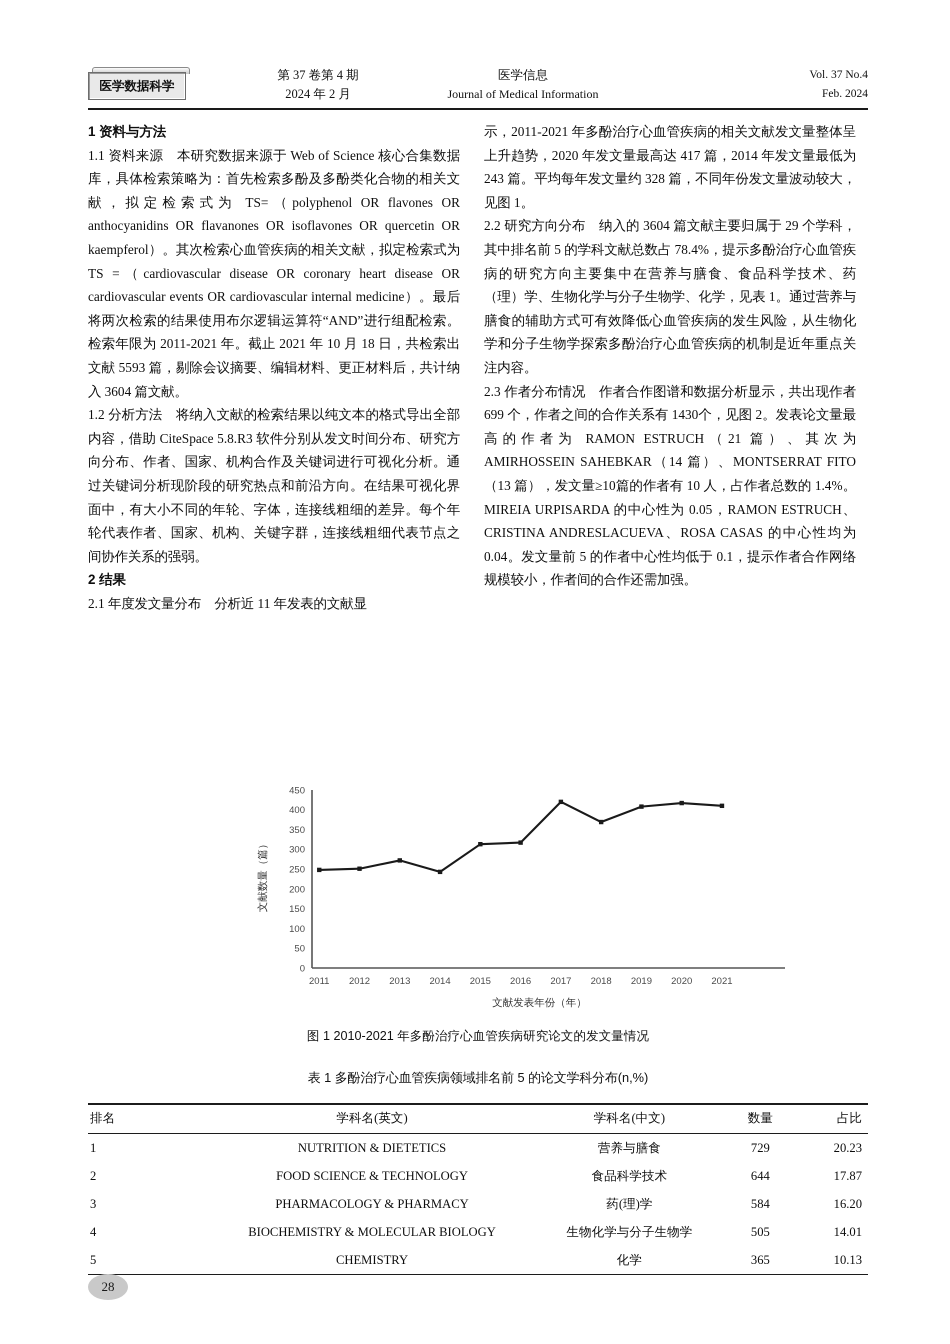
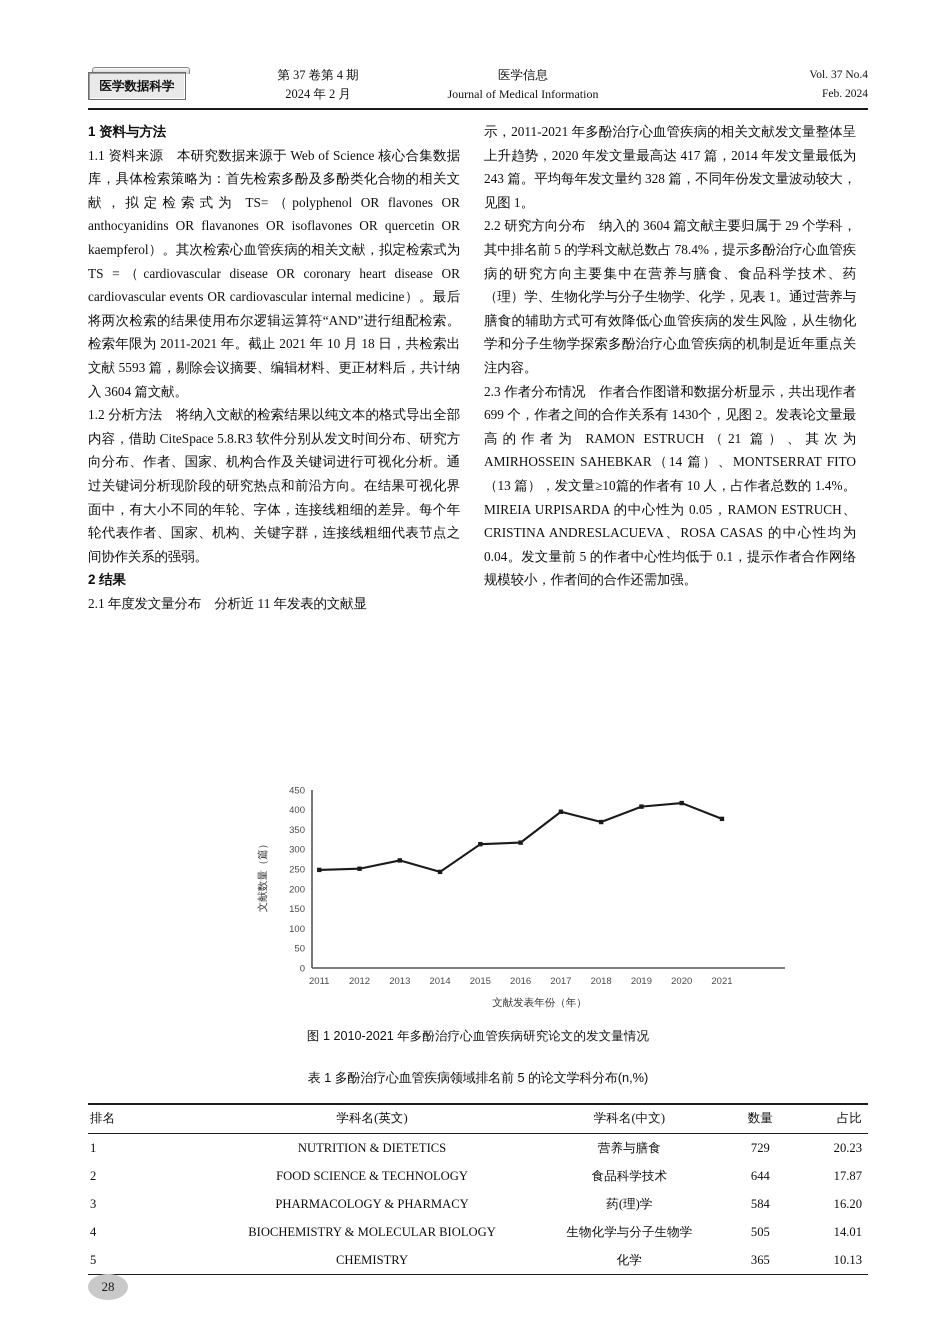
2017: 420 -> 400
2021: 410 -> 380
